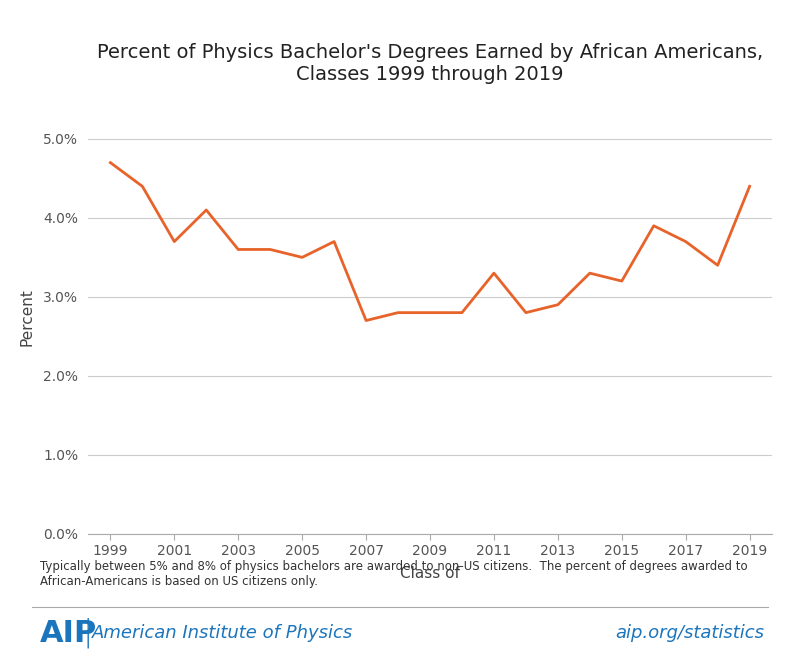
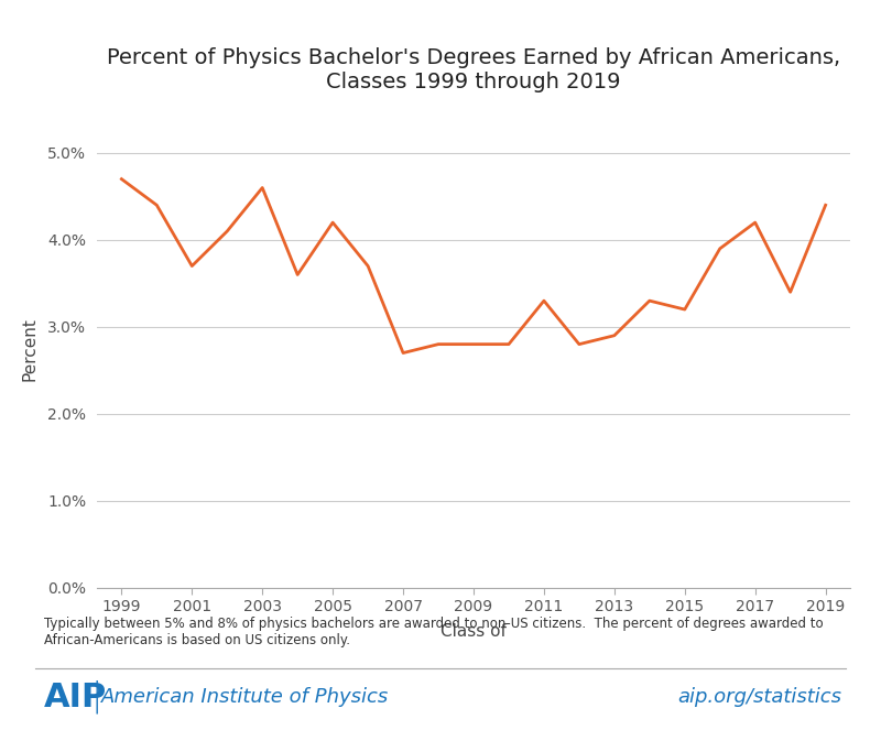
2003: 3.6% -> 4.6%
2005: 3.5% -> 4.2%
2017: 3.7% -> 4.2%
